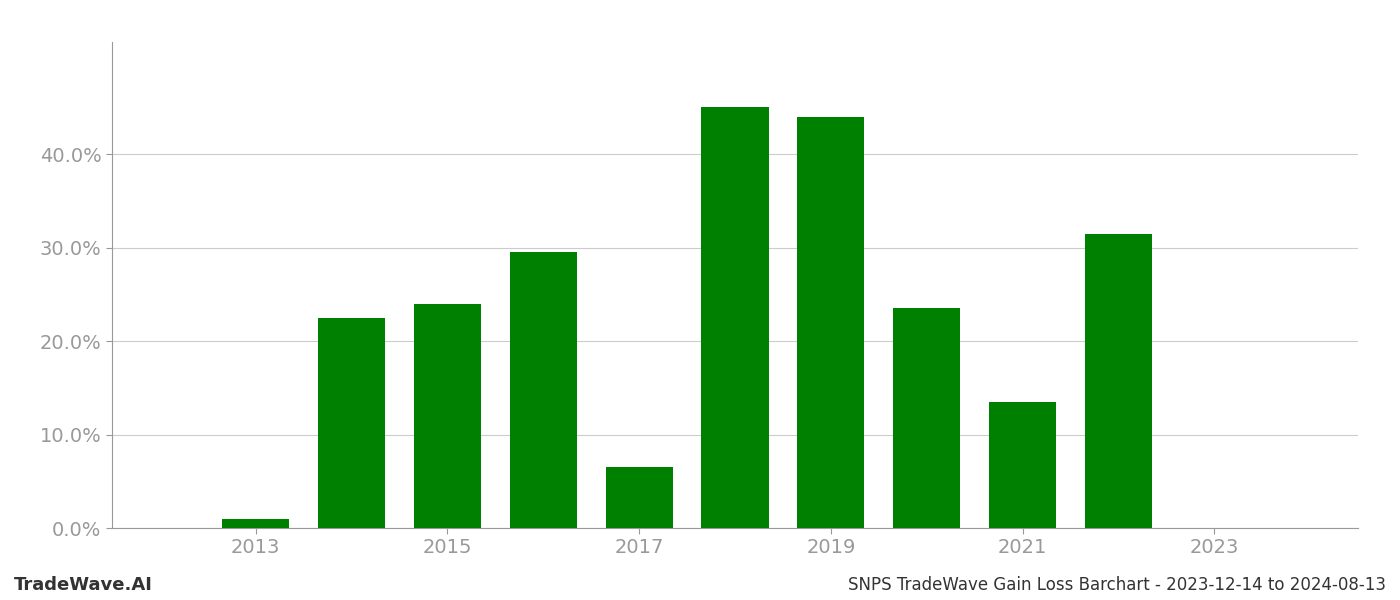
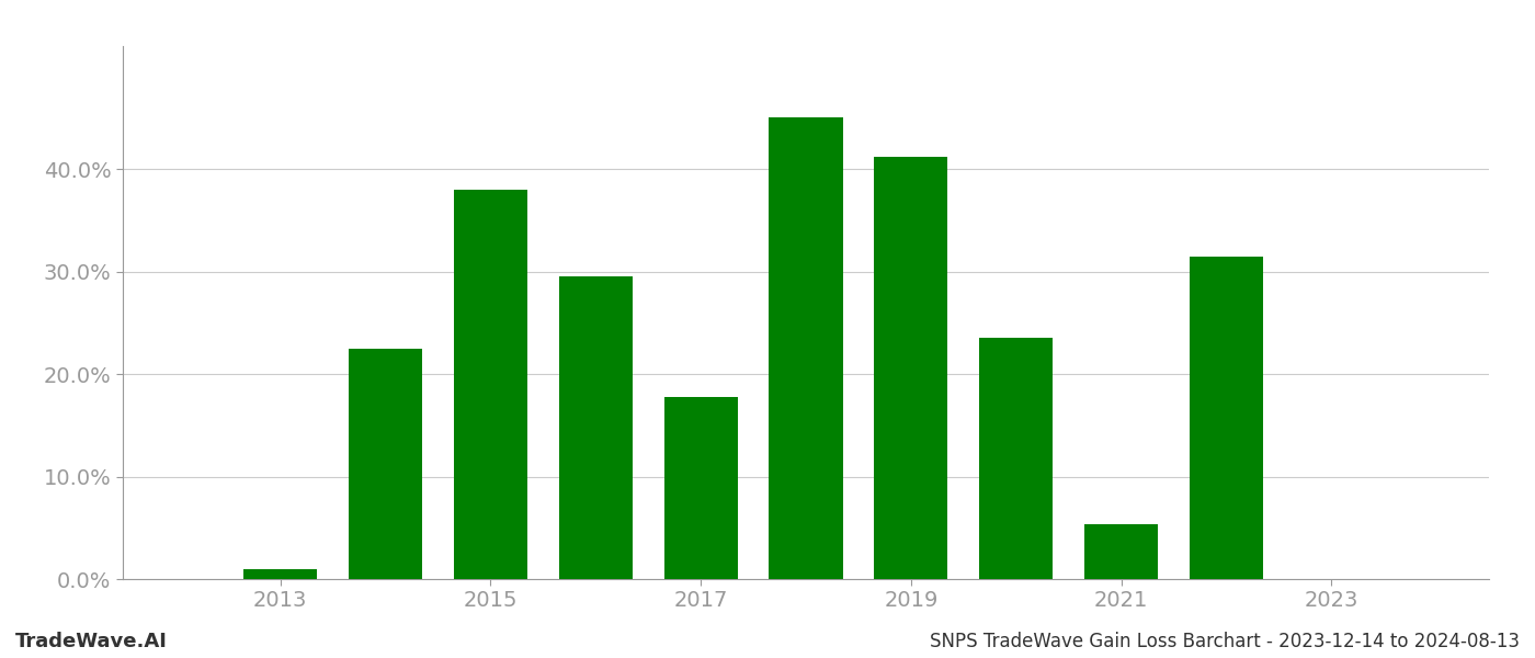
2015: 24.0% -> 38.0%
2017: 6.5% -> 17.8%
2019: 44.0% -> 41.2%
2021: 13.5% -> 5.4%
